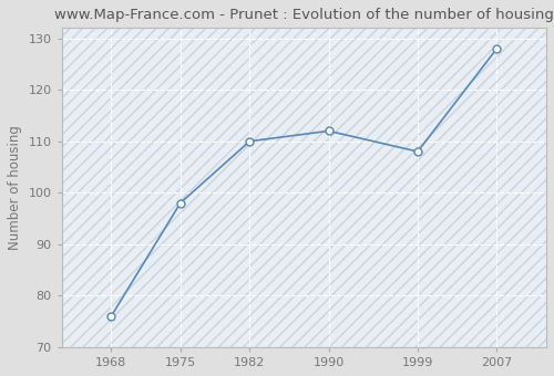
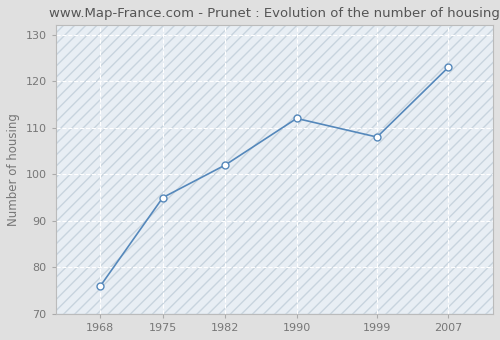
1975: 98 -> 95
1982: 110 -> 102
2007: 128 -> 123
